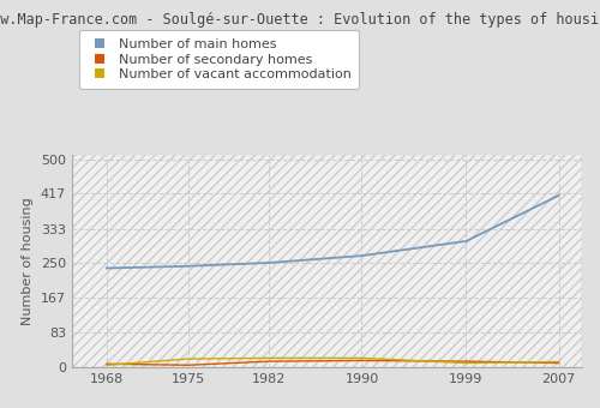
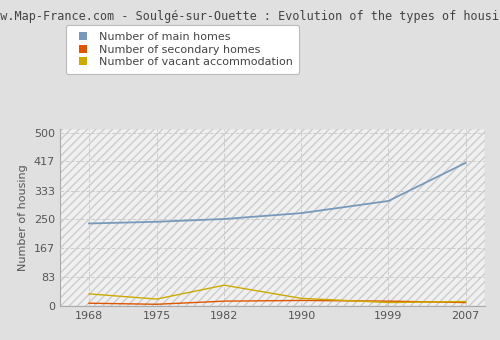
Number of vacant accommodation/1968: 5 -> 35
Number of vacant accommodation/1982: 22 -> 60
